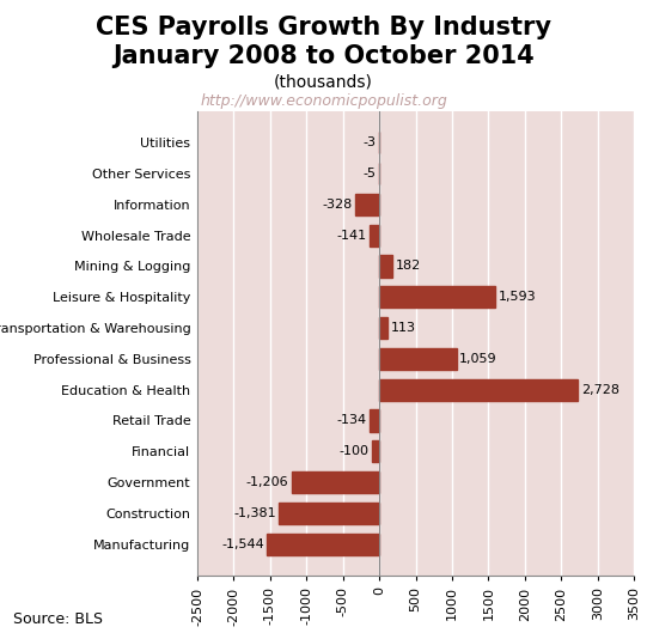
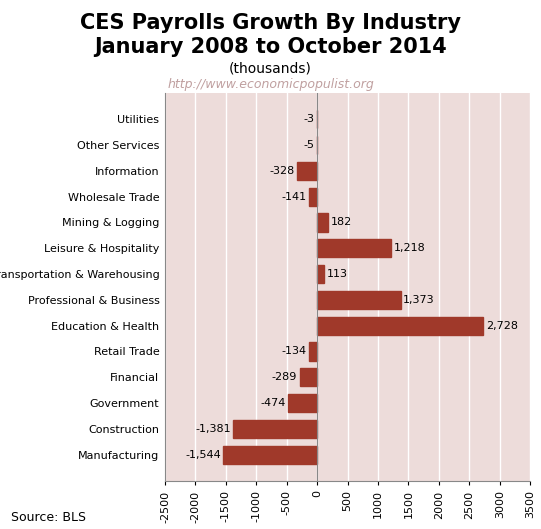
Leisure & Hospitality: 1,593 -> 1,218
Professional & Business: 1,059 -> 1,373
Financial: -100 -> -289
Government: -1,206 -> -474
